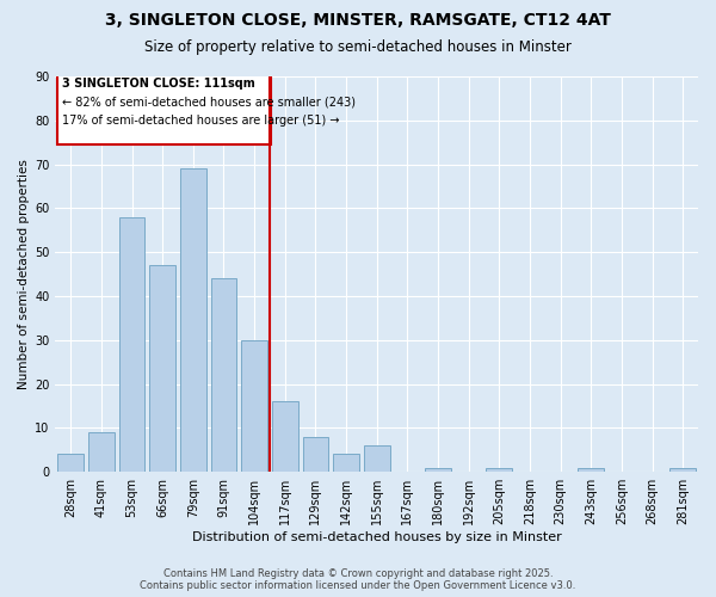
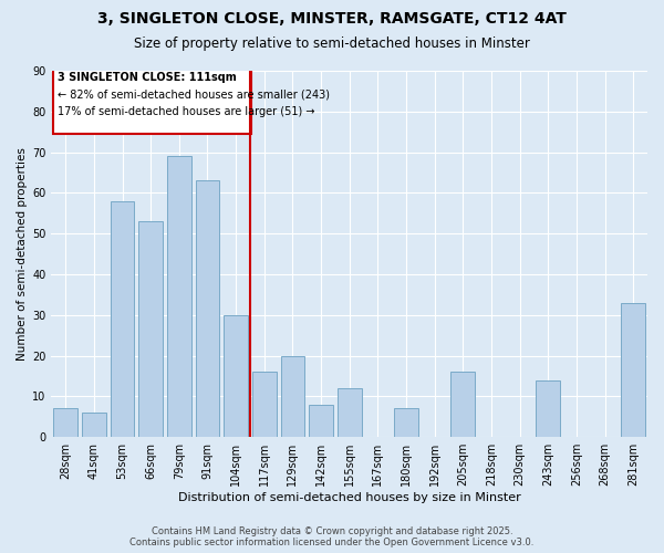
28sqm: 4 -> 7
41sqm: 9 -> 6
66sqm: 47 -> 53
91sqm: 44 -> 63
129sqm: 8 -> 20
142sqm: 4 -> 8
155sqm: 6 -> 12
180sqm: 1 -> 7
205sqm: 1 -> 16
243sqm: 1 -> 14
281sqm: 1 -> 33
